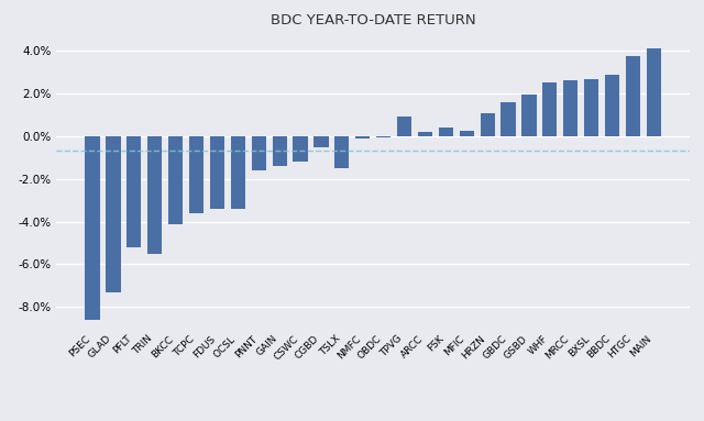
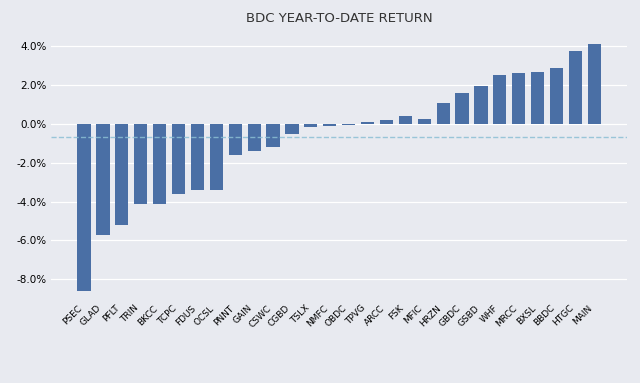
GLAD: -7.3% -> -5.7%
TRIN: -5.5% -> -4.1%
TSLX: -1.5% -> -0.1%
TPVG: 0.9% -> 0.1%
